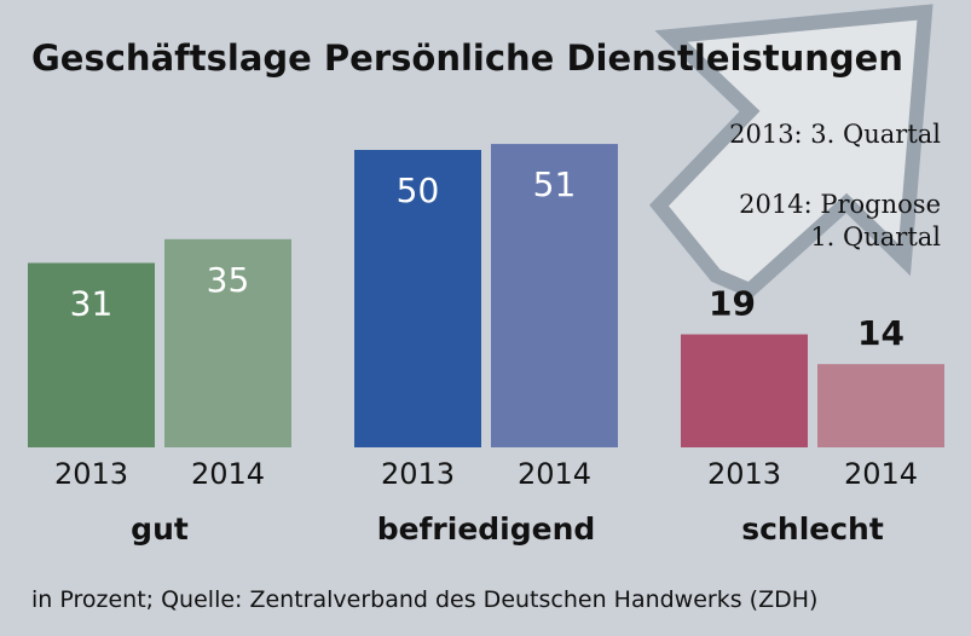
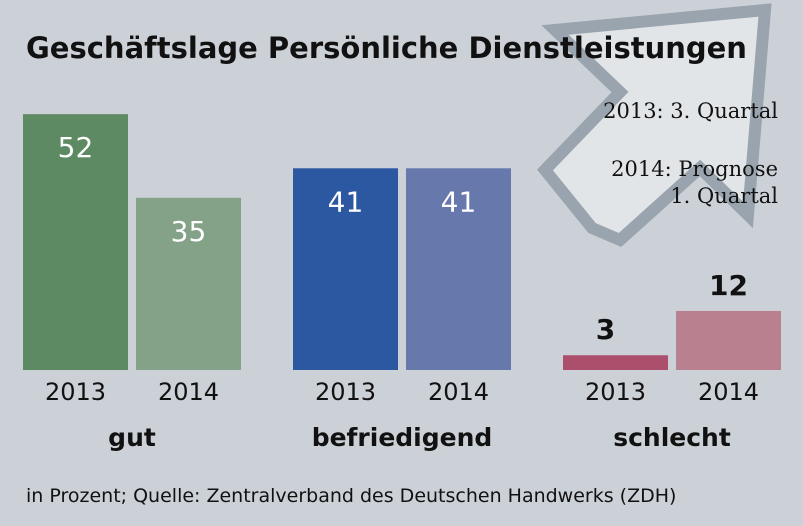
2013/gut: 31 -> 52
2013/befriedigend: 50 -> 41
2014/befriedigend: 51 -> 41
2013/schlecht: 19 -> 3
2014/schlecht: 14 -> 12
